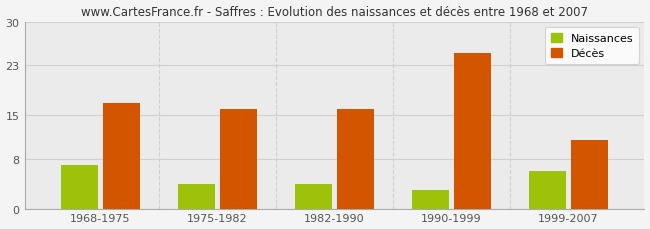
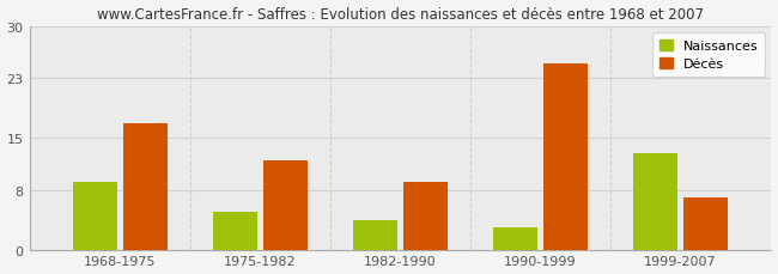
Naissances/1968-1975: 7 -> 9
Naissances/1975-1982: 4 -> 5
Décès/1975-1982: 16 -> 12
Décès/1982-1990: 16 -> 9
Naissances/1999-2007: 6 -> 13
Décès/1999-2007: 11 -> 7
